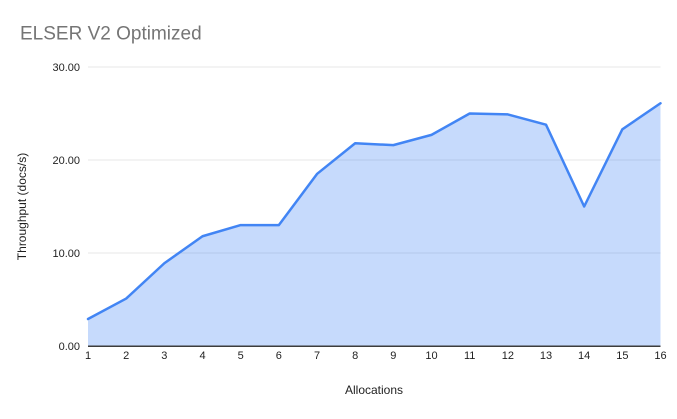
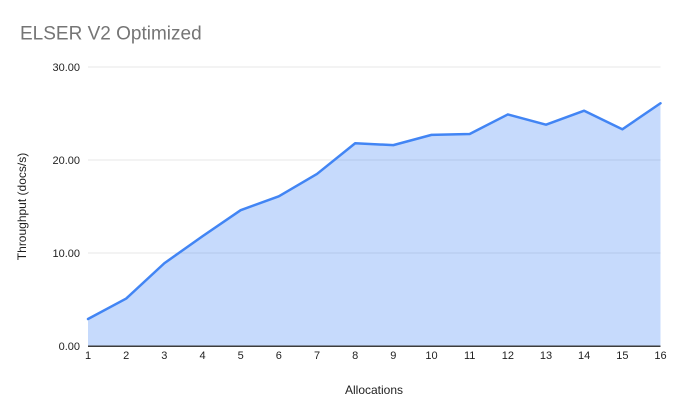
5: 13 -> 15
6: 13 -> 16
11: 25 -> 23
14: 15 -> 25
